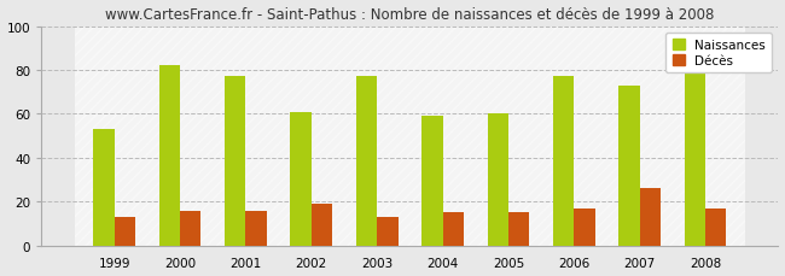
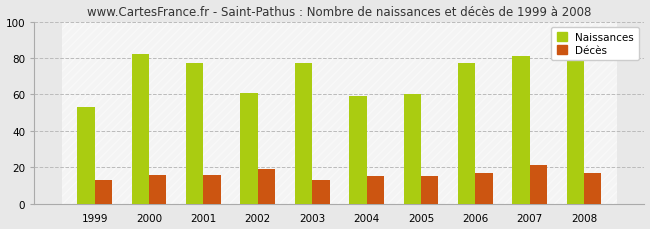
Naissances/2007: 73 -> 81
Décès/2007: 26 -> 21
